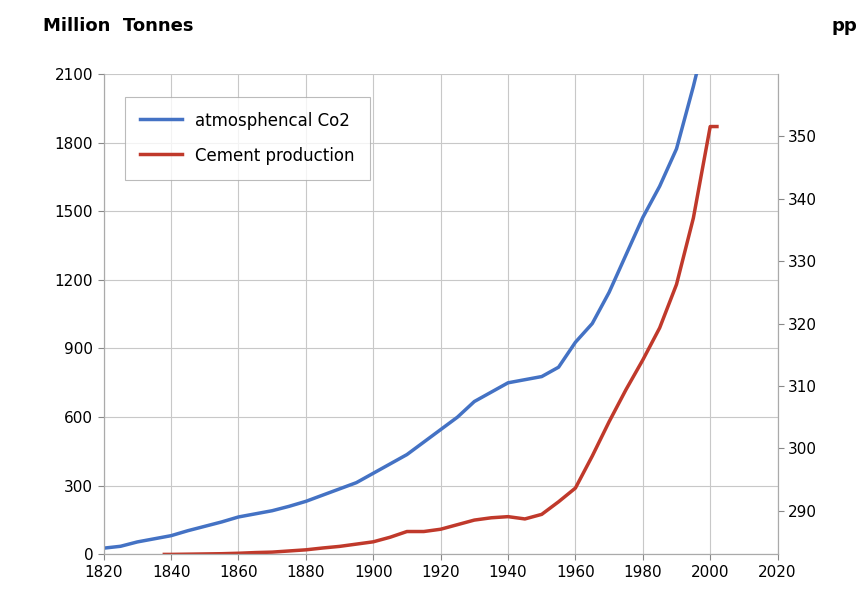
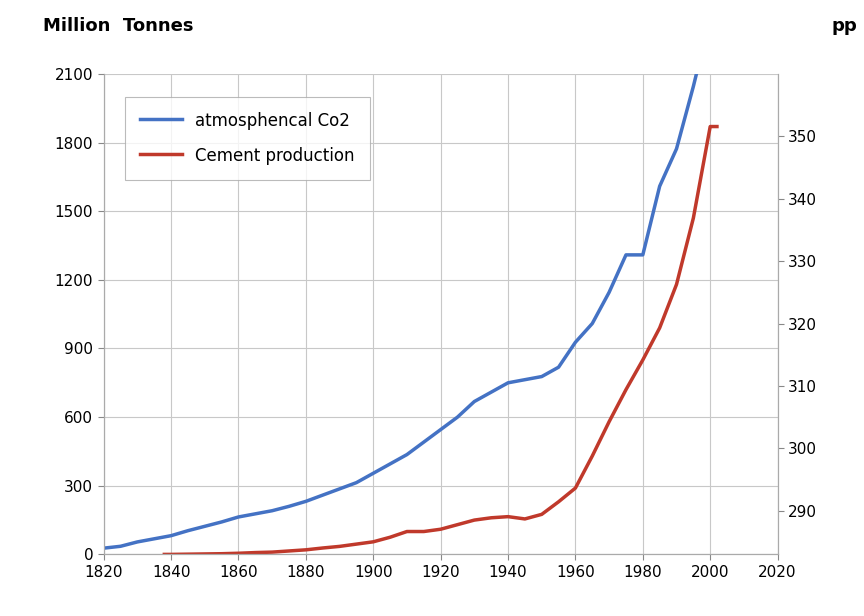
atmosphencal Co2/1980: 337.0 -> 331.0
